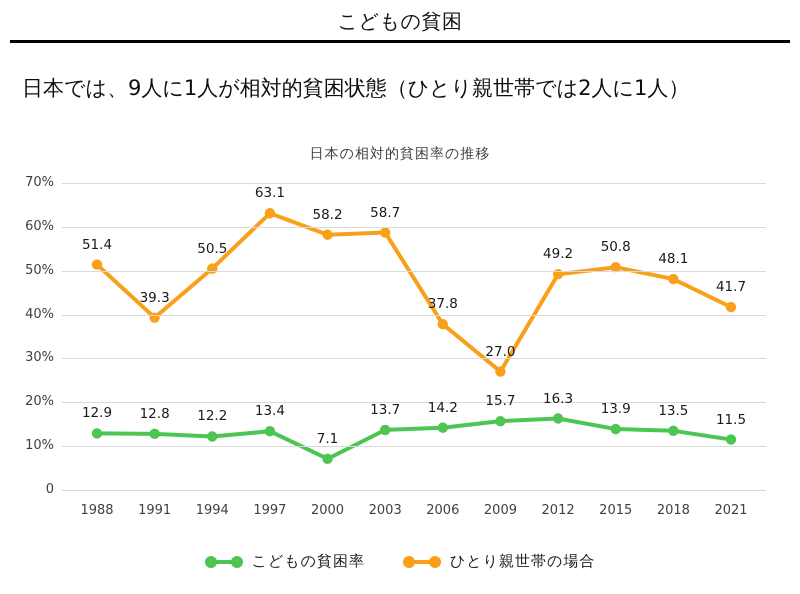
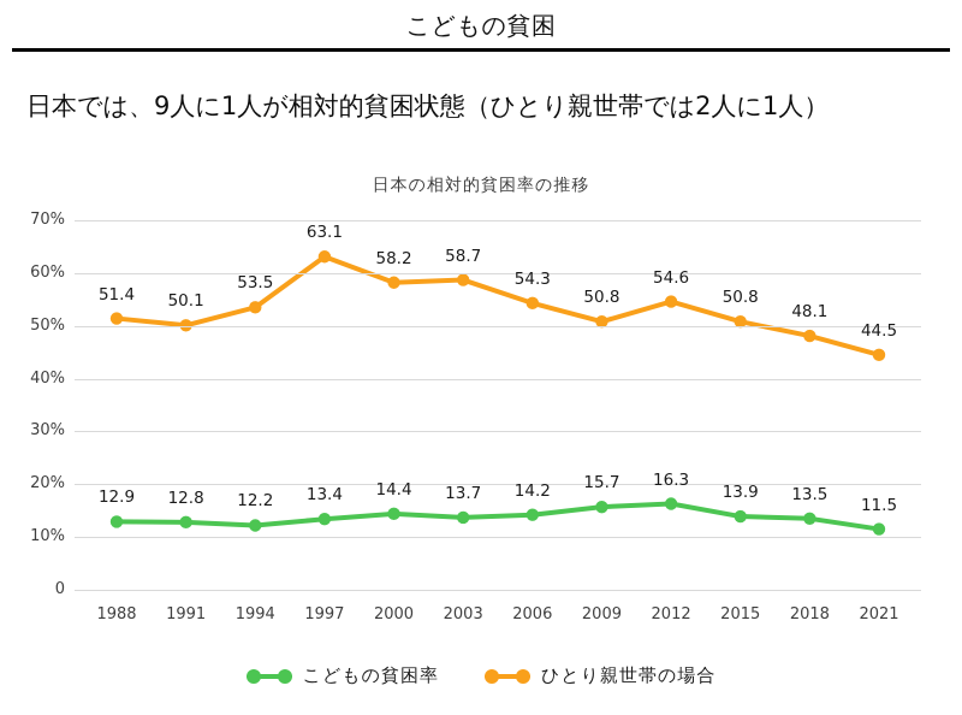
ひとり親世帯の場合/1991: 39.3 -> 50.1
ひとり親世帯の場合/1994: 50.5 -> 53.5
こどもの貧困率/2000: 7.1 -> 14.4
ひとり親世帯の場合/2006: 37.8 -> 54.3
ひとり親世帯の場合/2009: 27.0 -> 50.8
ひとり親世帯の場合/2012: 49.2 -> 54.6
ひとり親世帯の場合/2021: 41.7 -> 44.5
